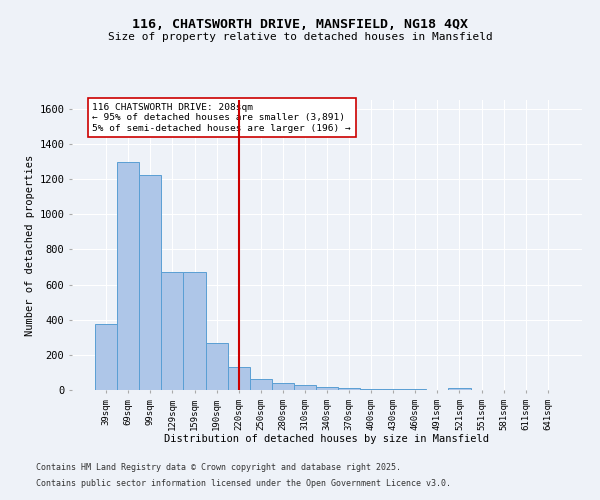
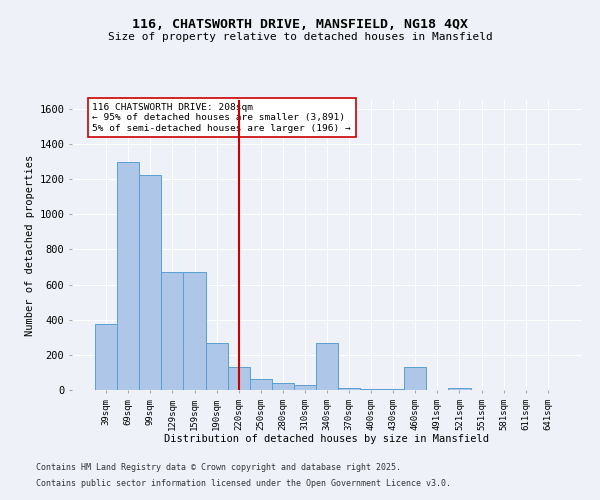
340sqm: 20 -> 270
460sqm: 0 -> 130
